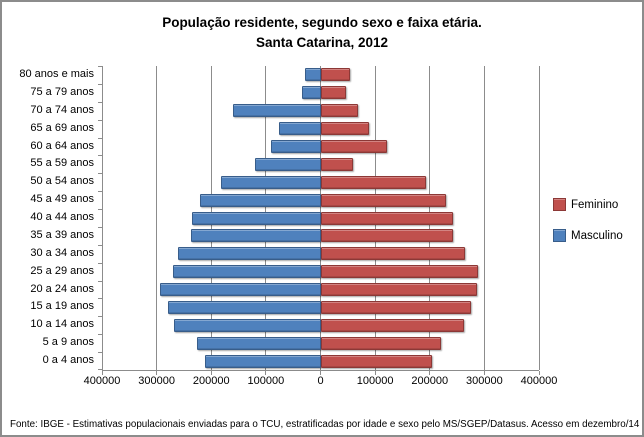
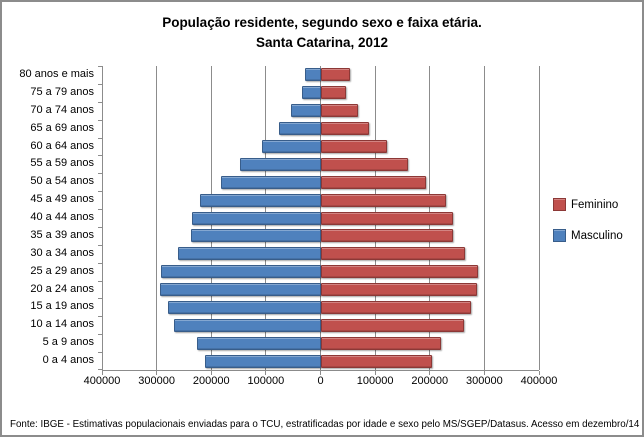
Masculino/70 a 74 anos: 160000 -> 50000
Masculino/60 a 64 anos: 90000 -> 110000
Masculino/55 a 59 anos: 120000 -> 150000
Feminino/55 a 59 anos: 60000 -> 160000
Masculino/25 a 29 anos: 270000 -> 290000
